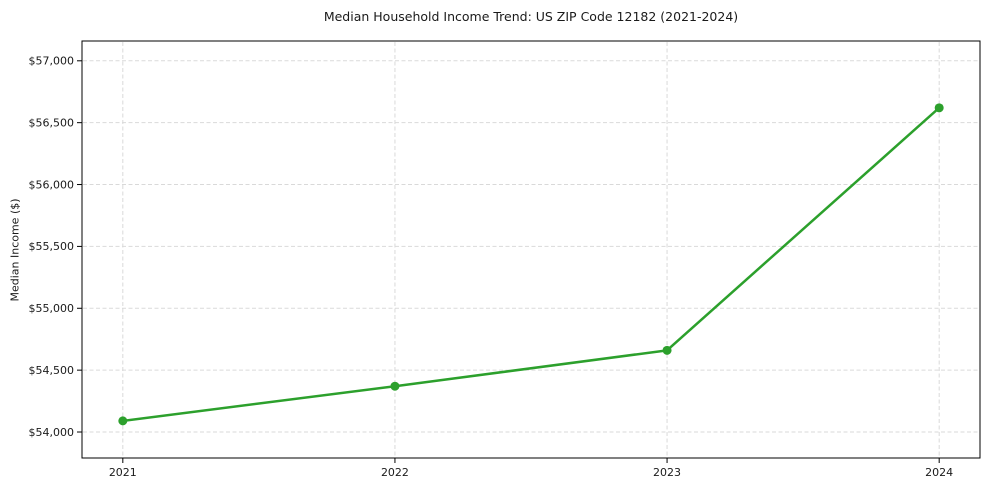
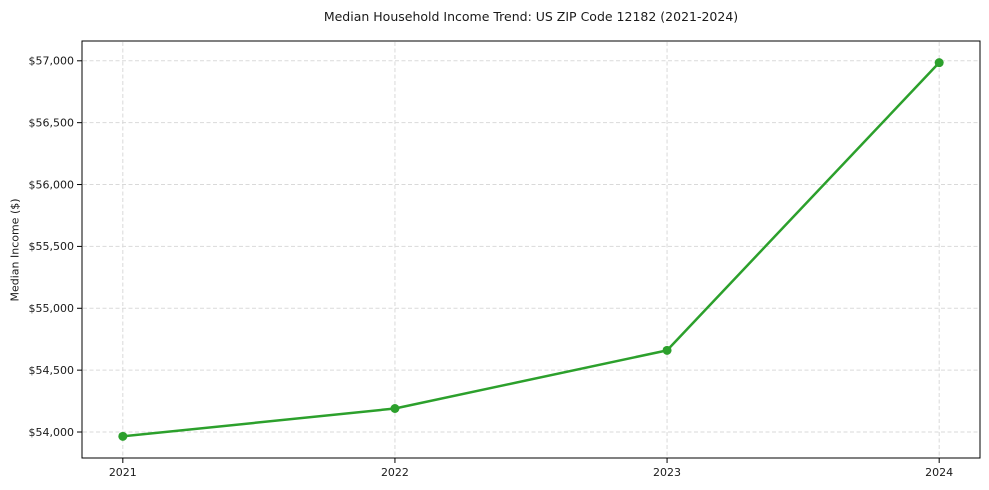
2021: $54090 -> $53960
2022: $54370 -> $54190
2024: $56620 -> $56980
